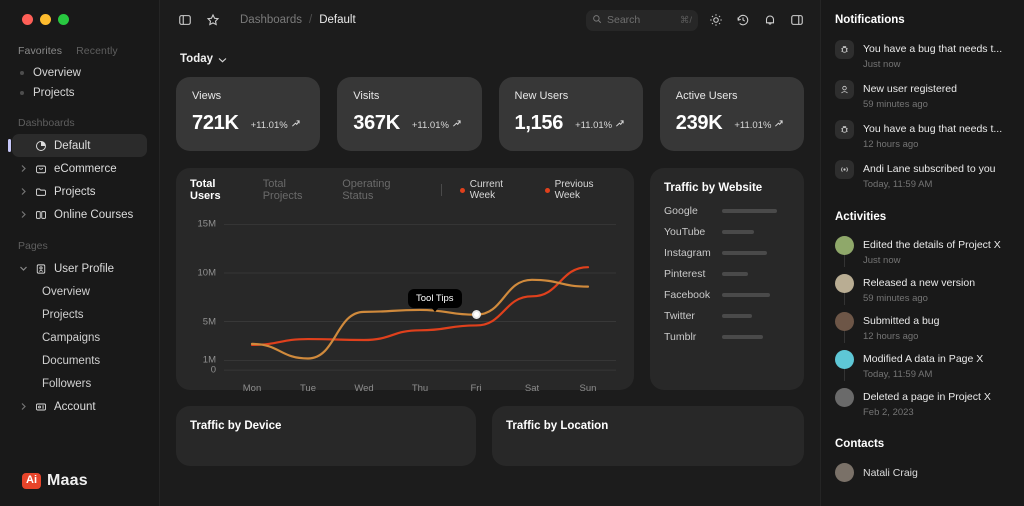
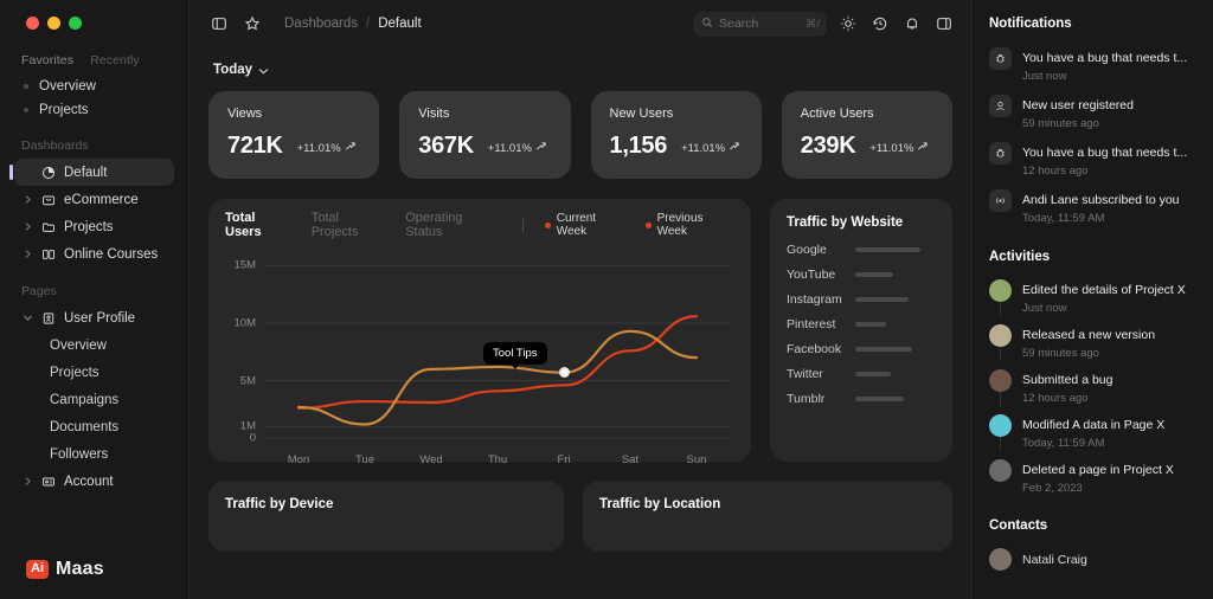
Previous Week/Sun: 9M -> 7M
